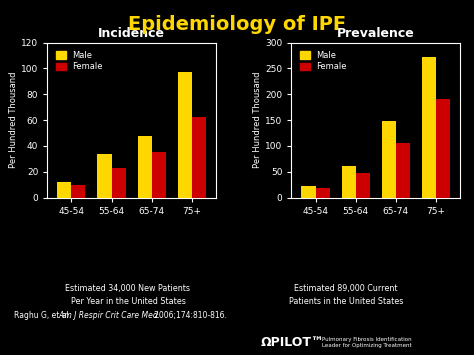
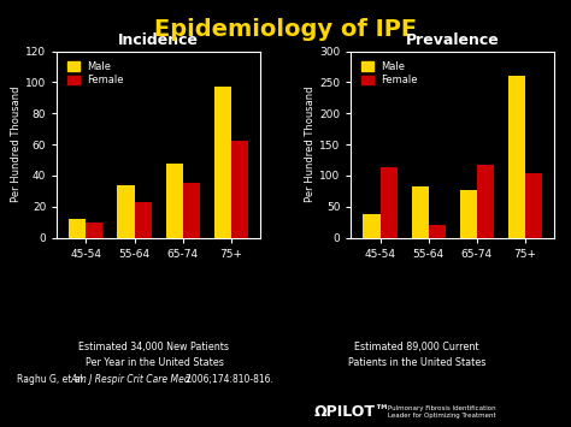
Prevalence/Male/45-54: 22 -> 38
Prevalence/Female/45-54: 18 -> 114
Prevalence/Male/55-64: 62 -> 82
Prevalence/Female/55-64: 48 -> 20
Prevalence/Male/65-74: 148 -> 76
Prevalence/Female/65-74: 105 -> 118
Prevalence/Male/75+: 272 -> 260
Prevalence/Female/75+: 190 -> 104
